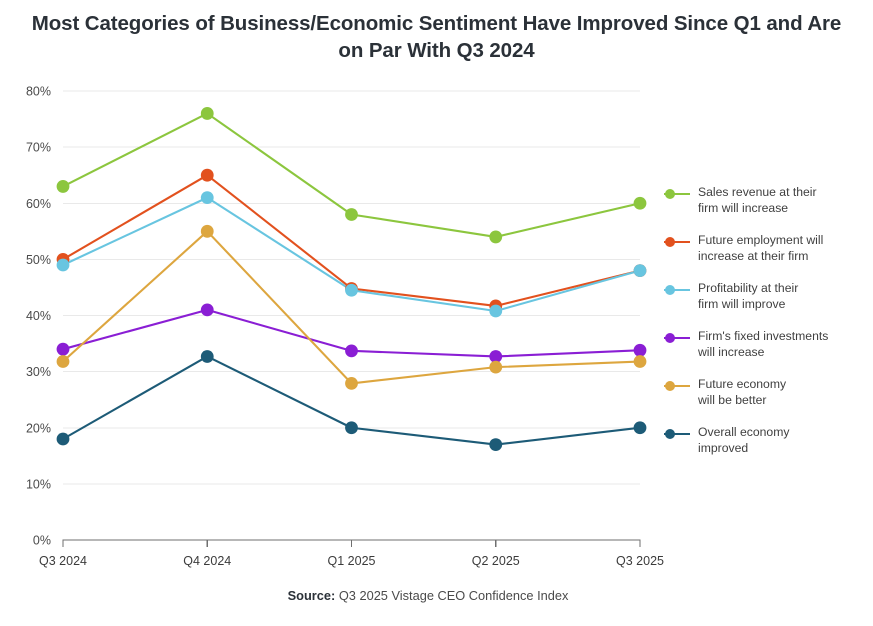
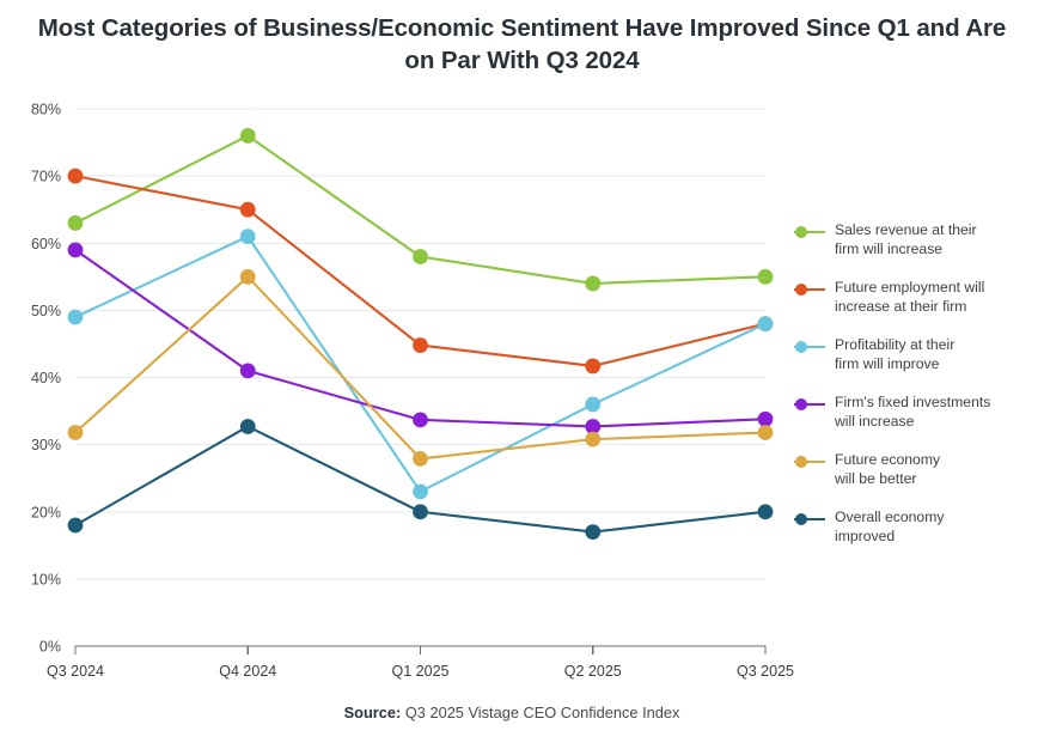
Future employment will increase at their firm/Q3 2024: 50% -> 70%
Firm's fixed investments will increase/Q3 2024: 34% -> 59%
Profitability at their firm will improve/Q1 2025: 44% -> 23%
Profitability at their firm will improve/Q2 2025: 41% -> 36%
Sales revenue at their firm will increase/Q3 2025: 60% -> 55%
